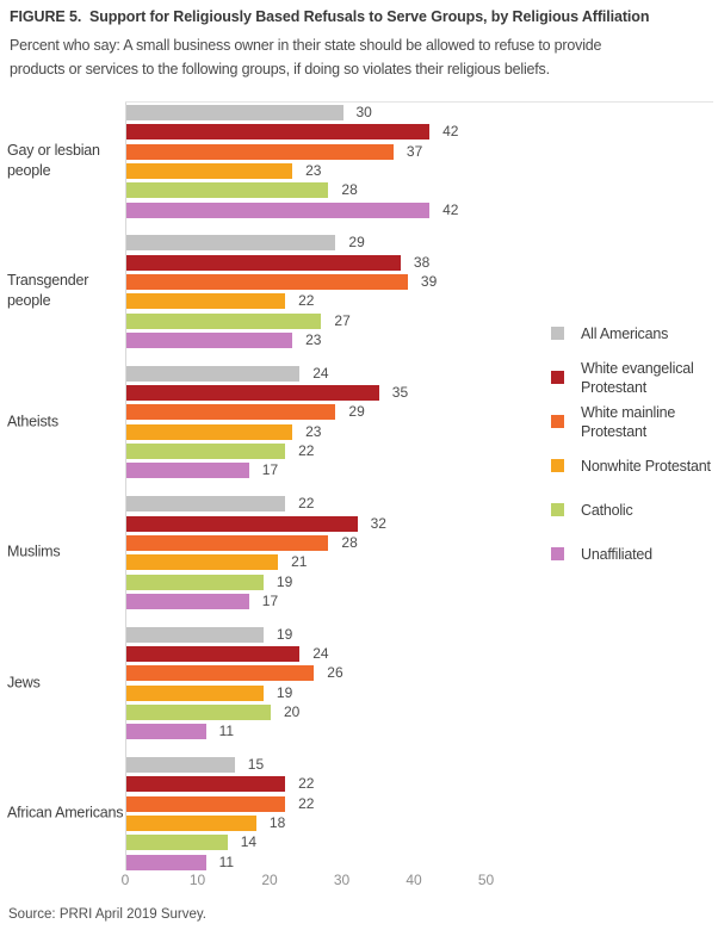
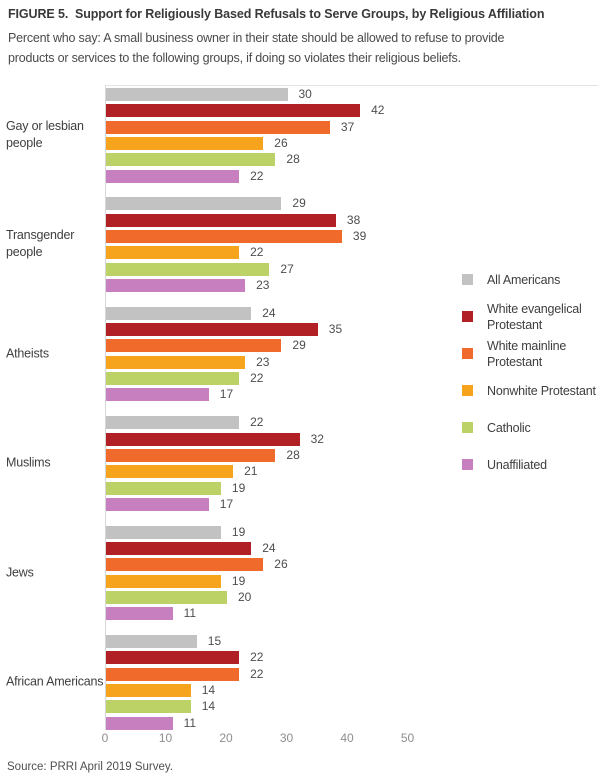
Nonwhite Protestant/Gay or lesbian people: 23 -> 26
Unaffiliated/Gay or lesbian people: 42 -> 22
Nonwhite Protestant/African Americans: 18 -> 14
